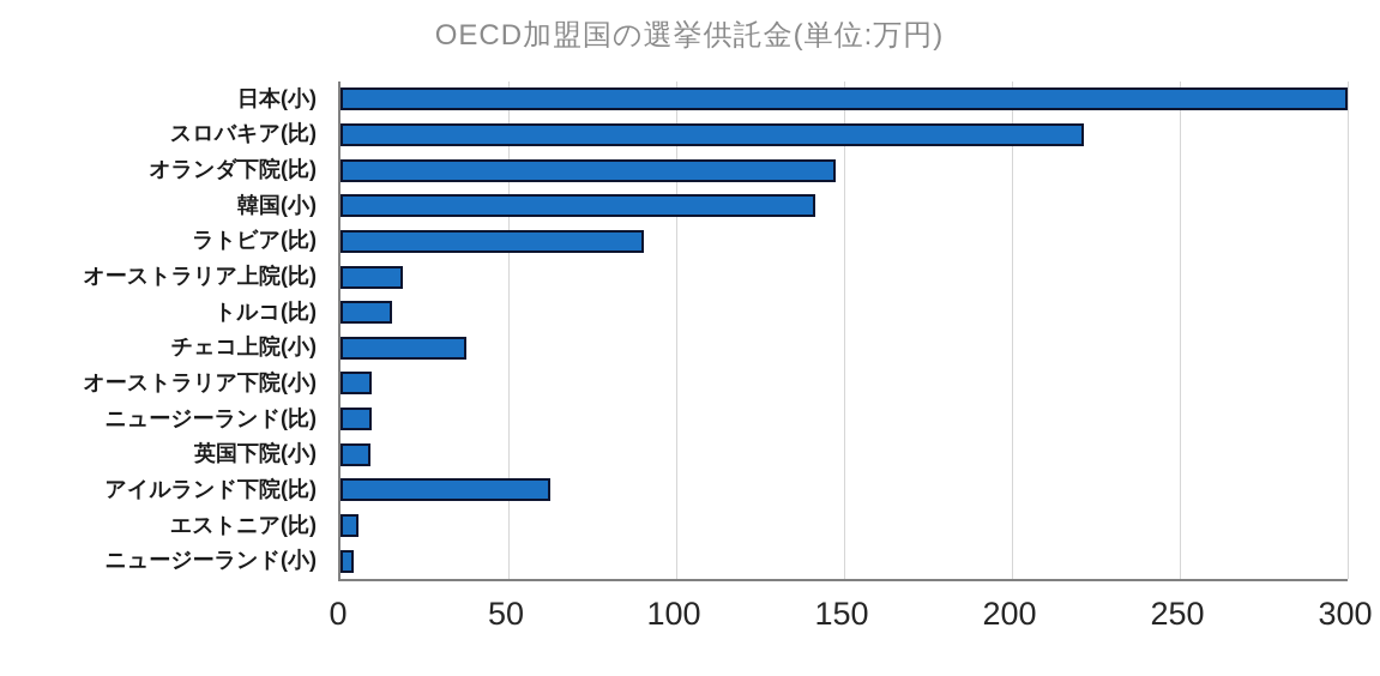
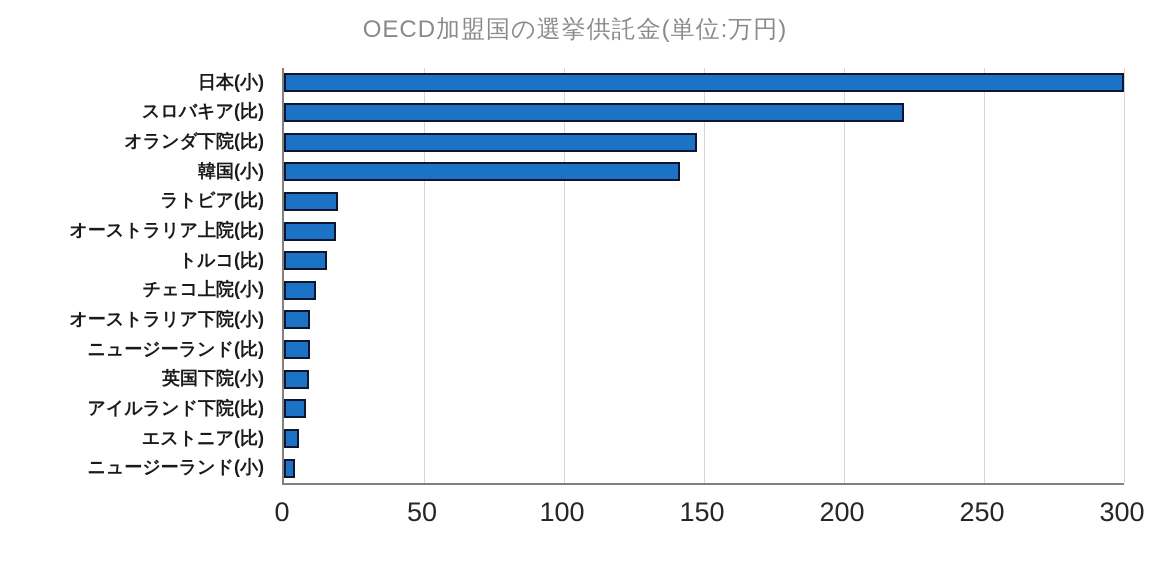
ラトビア(比): 89 -> 18
チェコ上院(小): 36 -> 10
アイルランド下院(比): 61 -> 6
